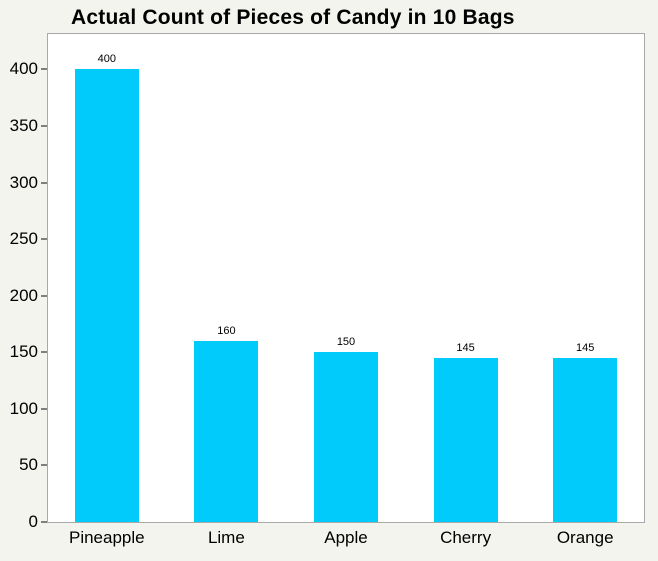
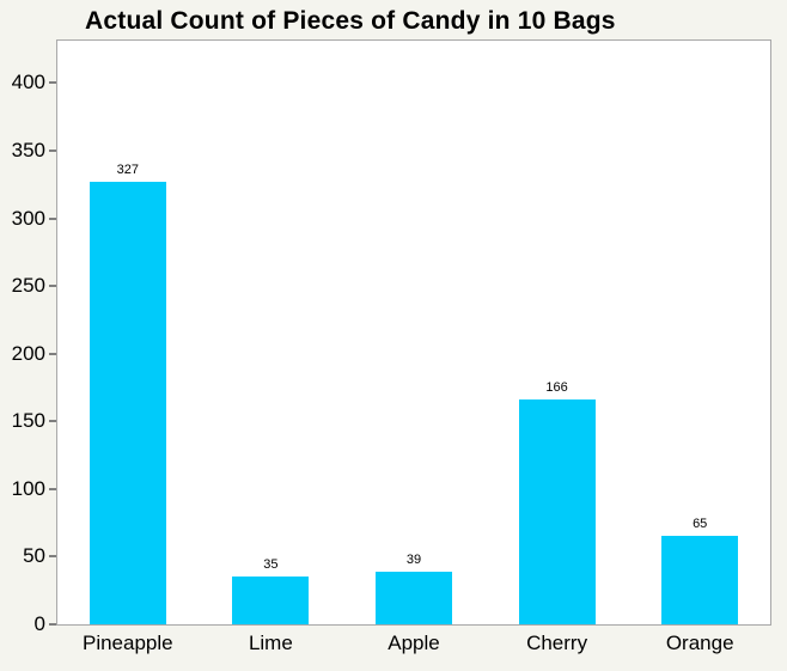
Pineapple: 400 -> 327
Lime: 160 -> 35
Apple: 150 -> 39
Cherry: 145 -> 166
Orange: 145 -> 65
